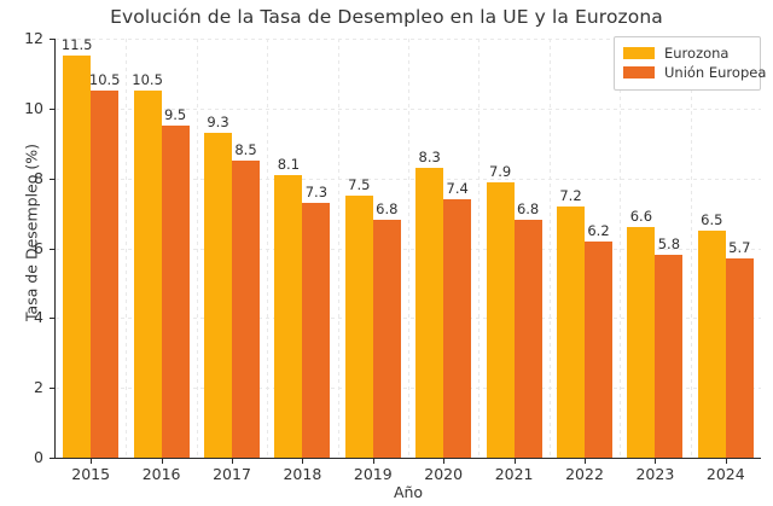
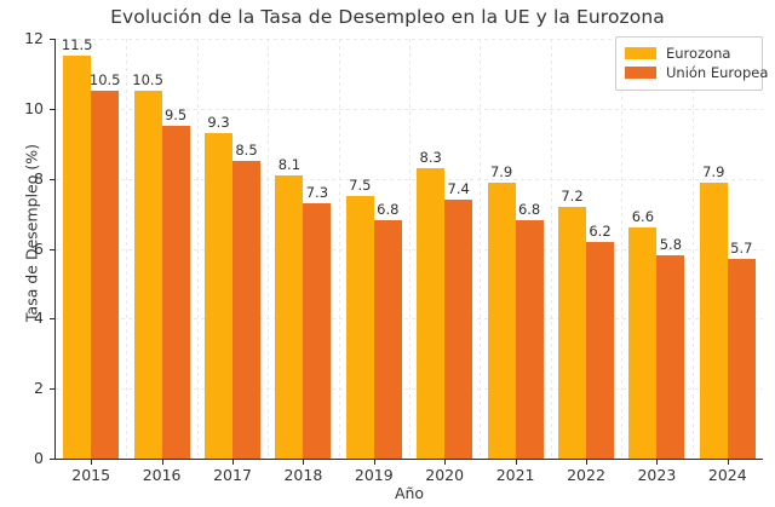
Eurozona/2024: 6.5 -> 7.9
